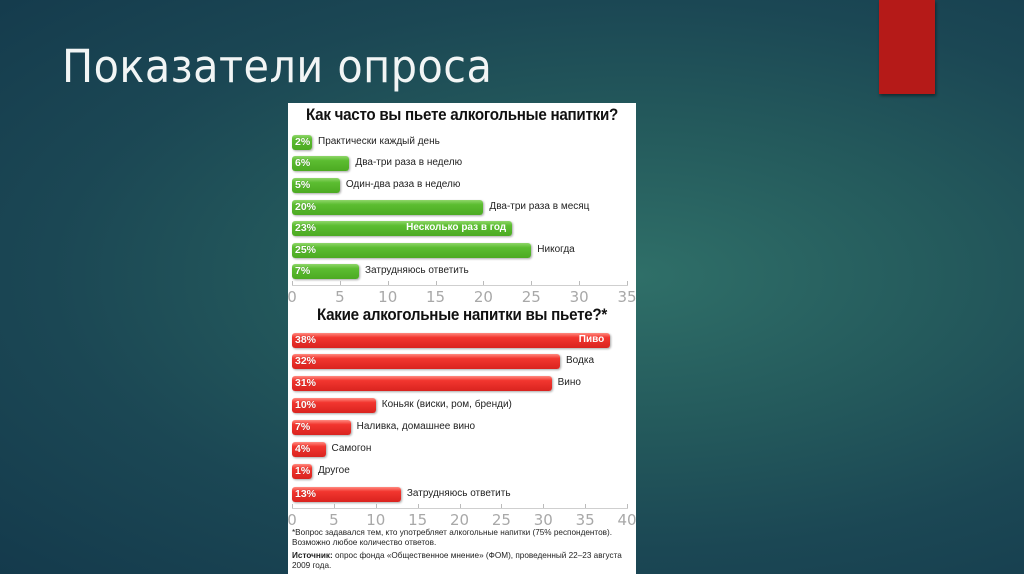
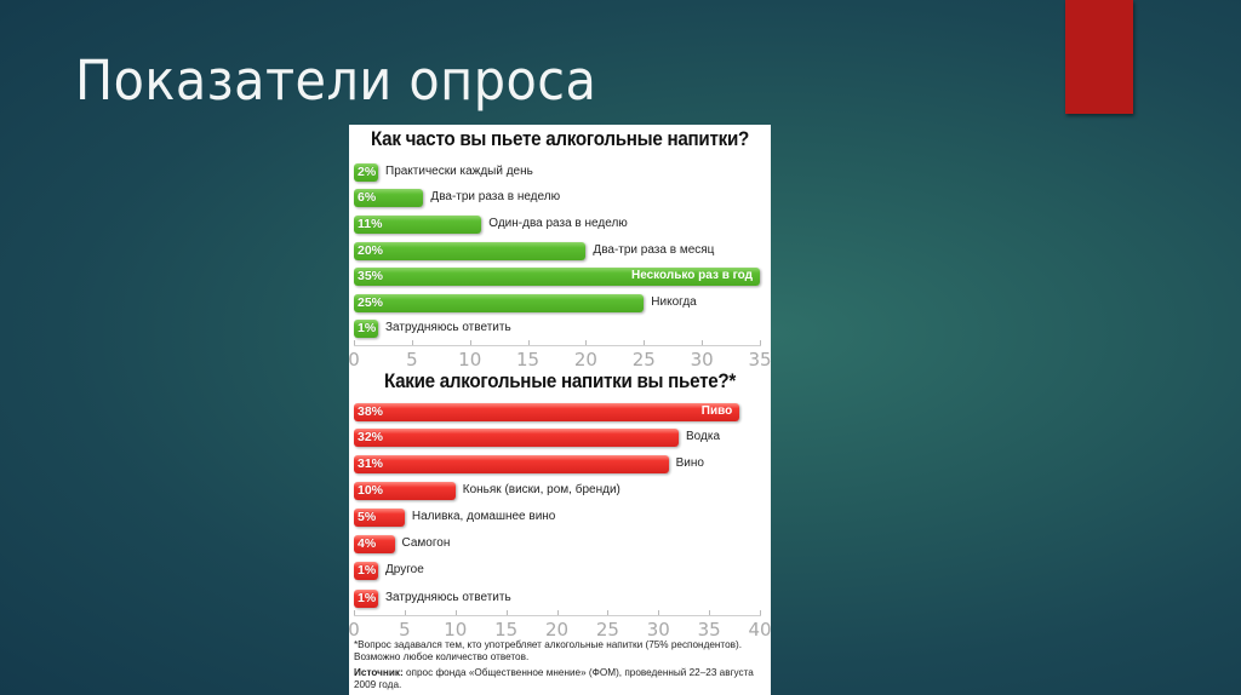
Как часто вы пьете алкогольные напитки?/Один-два раза в неделю: 5% -> 11%
Как часто вы пьете алкогольные напитки?/Несколько раз в год: 23% -> 35%
Как часто вы пьете алкогольные напитки?/Затрудняюсь ответить: 7% -> 1%
Какие алкогольные напитки вы пьете?*/Наливка, домашнее вино: 7% -> 5%
Какие алкогольные напитки вы пьете?*/Затрудняюсь ответить: 13% -> 1%
